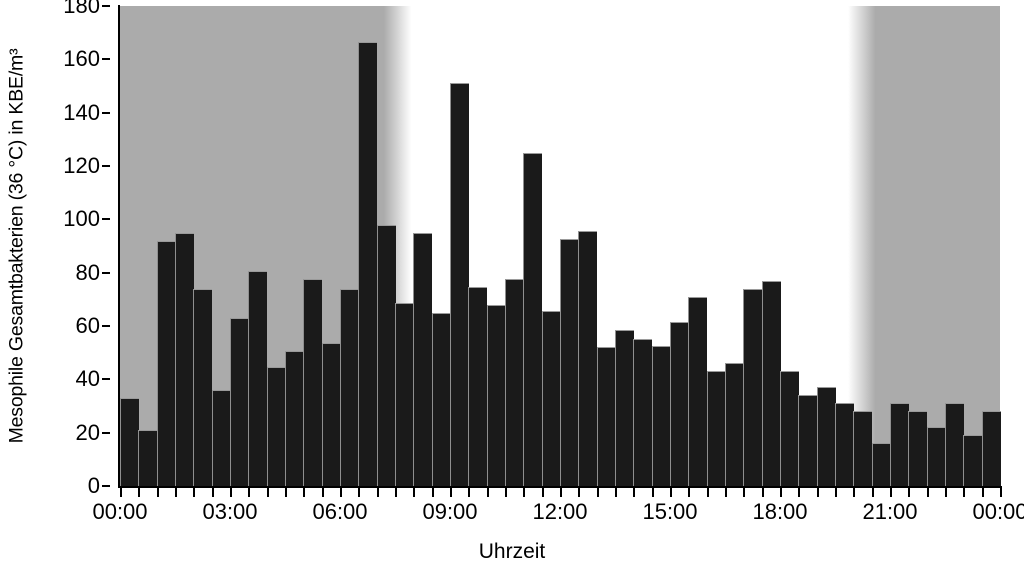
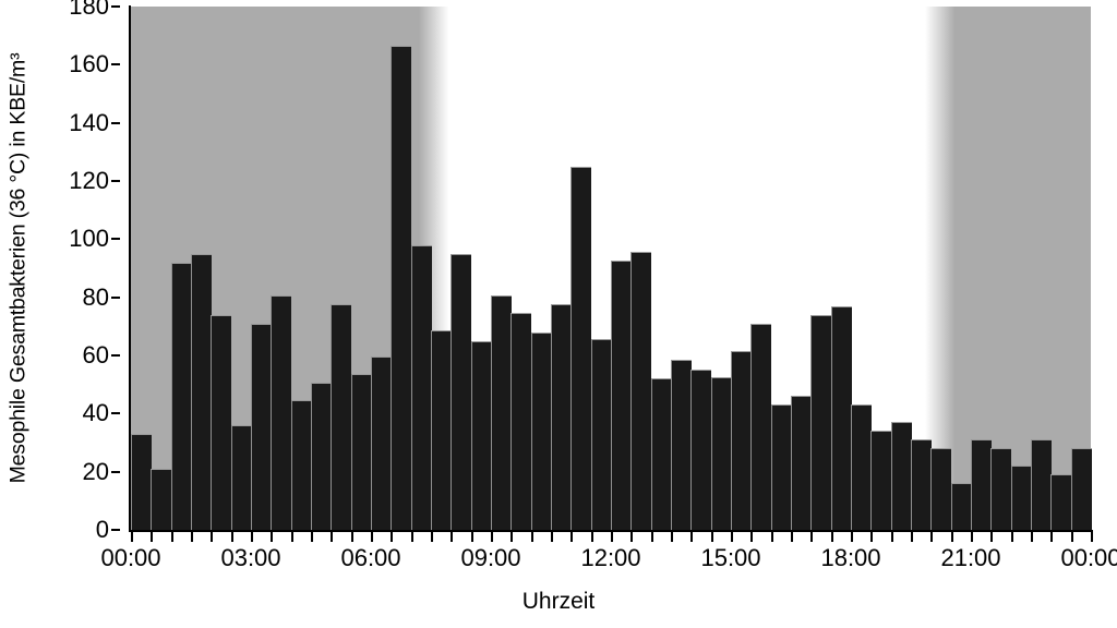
03:00: 63 -> 71
06:00: 74 -> 60
09:00: 151 -> 80
